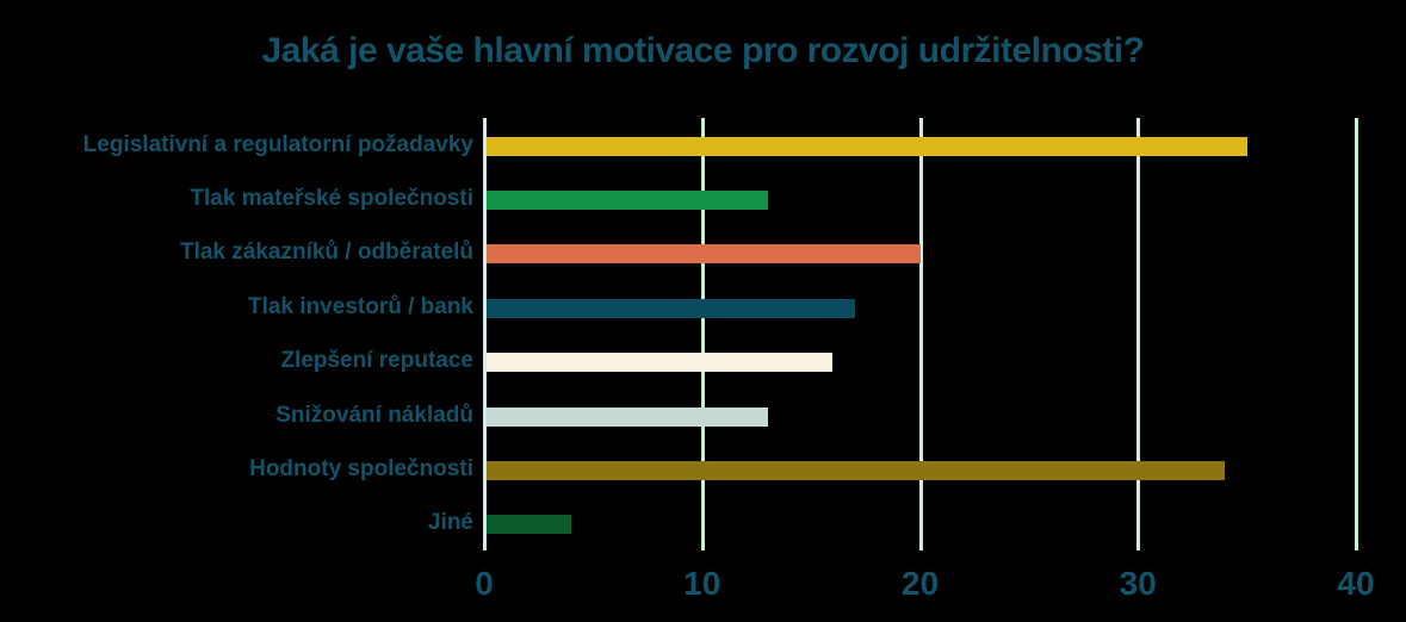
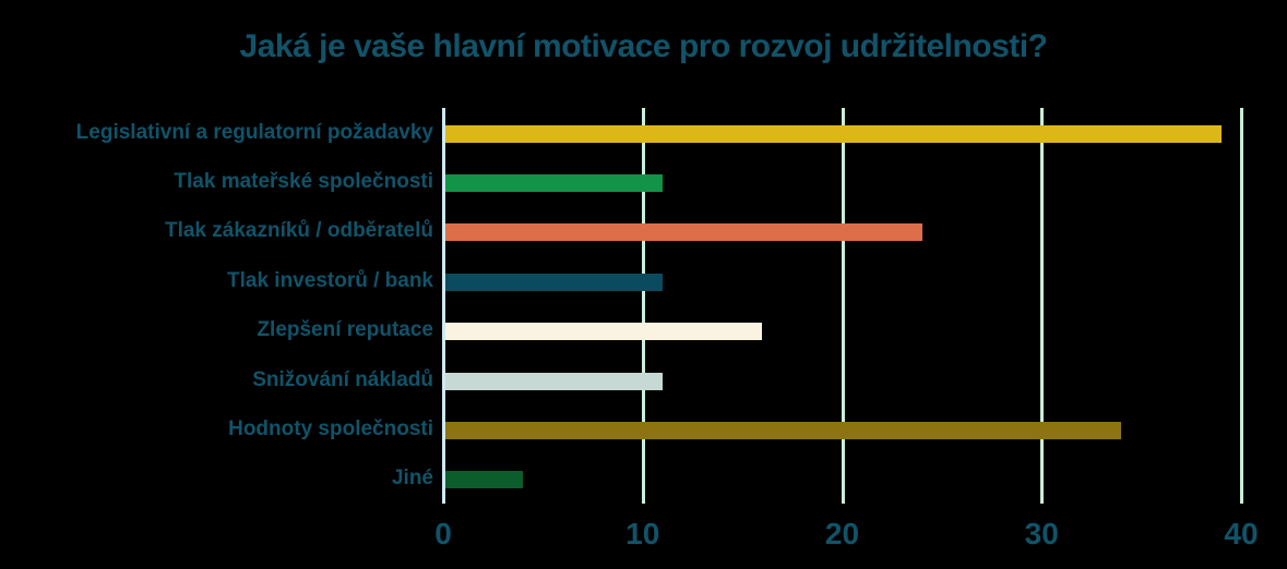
Legislativní a regulatorní požadavky: 35 -> 39
Tlak mateřské společnosti: 13 -> 11
Tlak zákazníků / odběratelů: 20 -> 24
Tlak investorů / bank: 17 -> 11
Snižování nákladů: 13 -> 11
